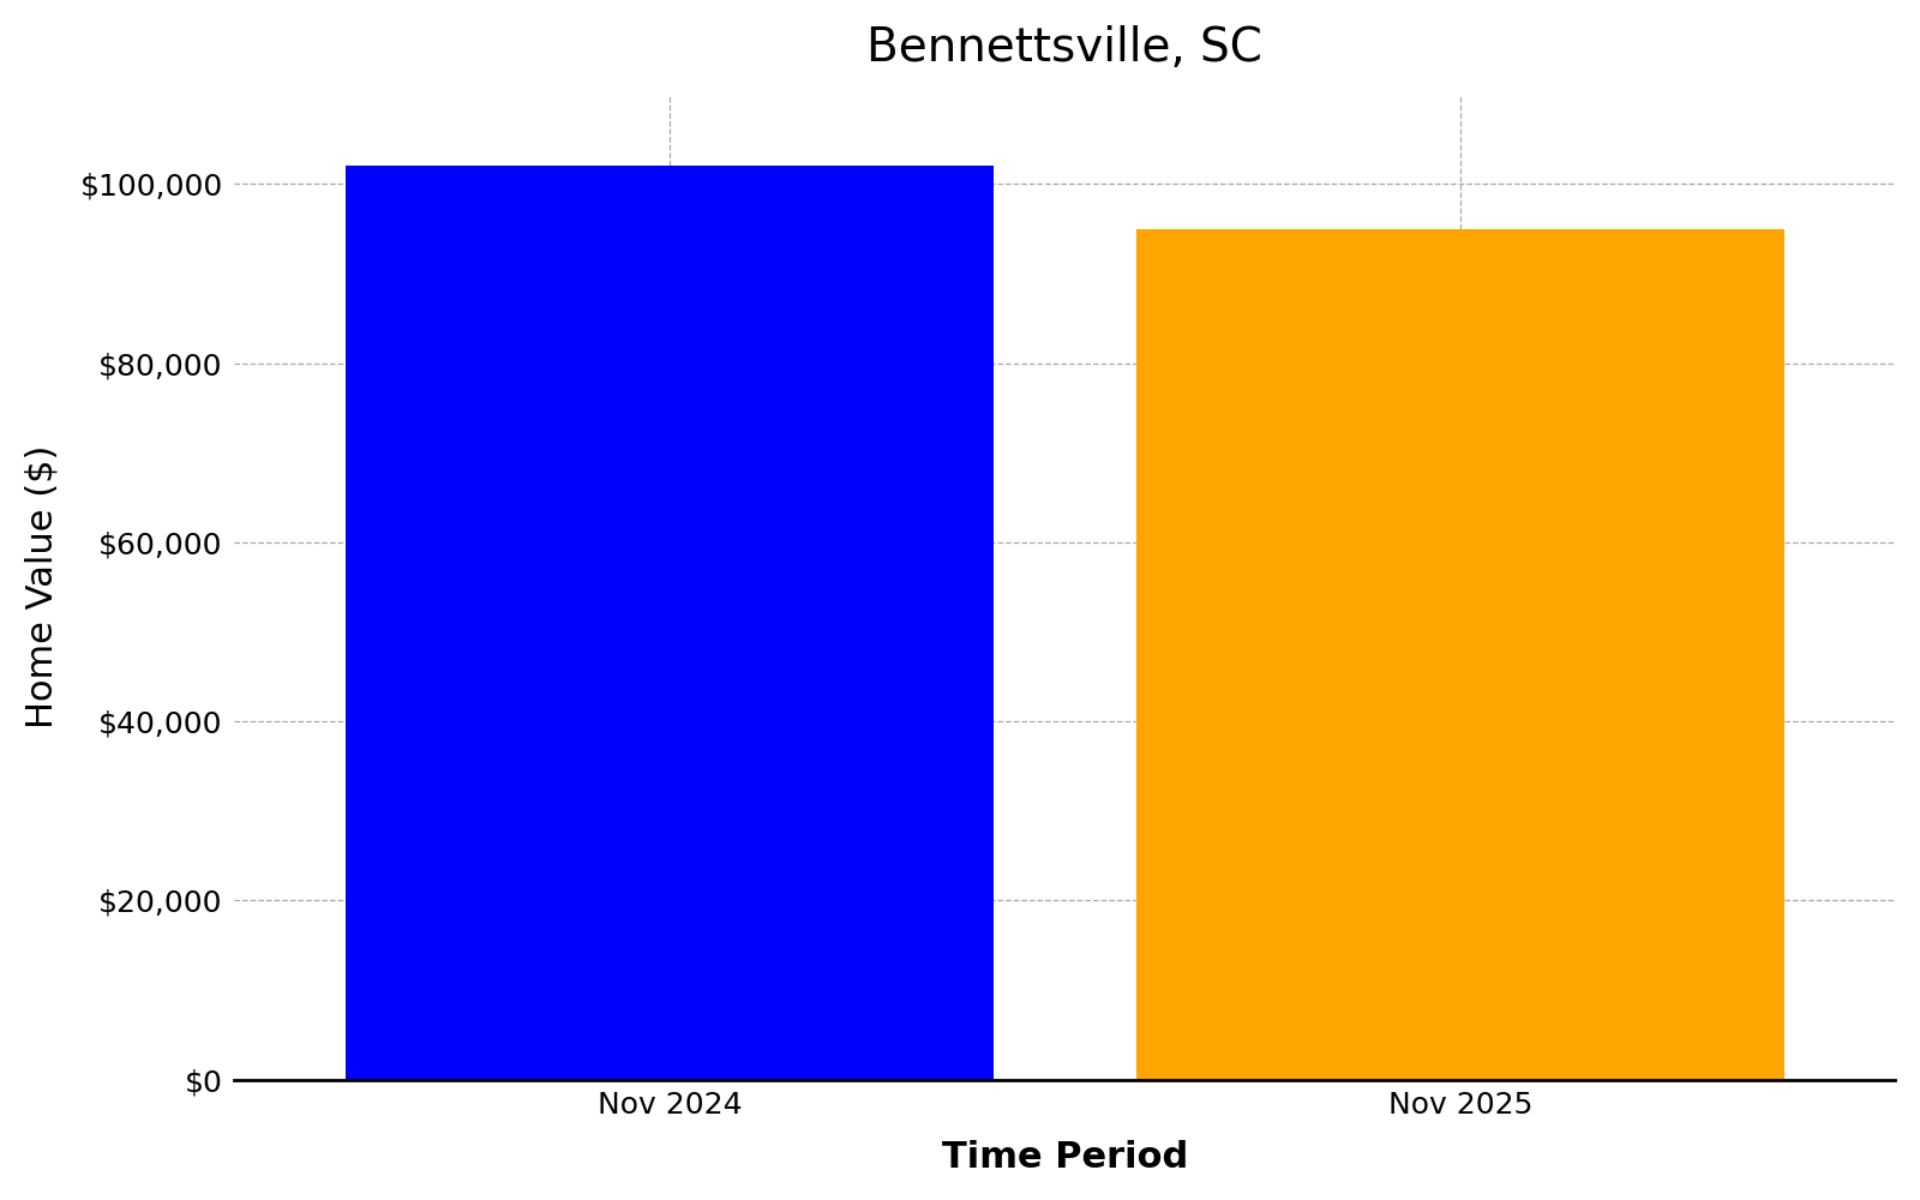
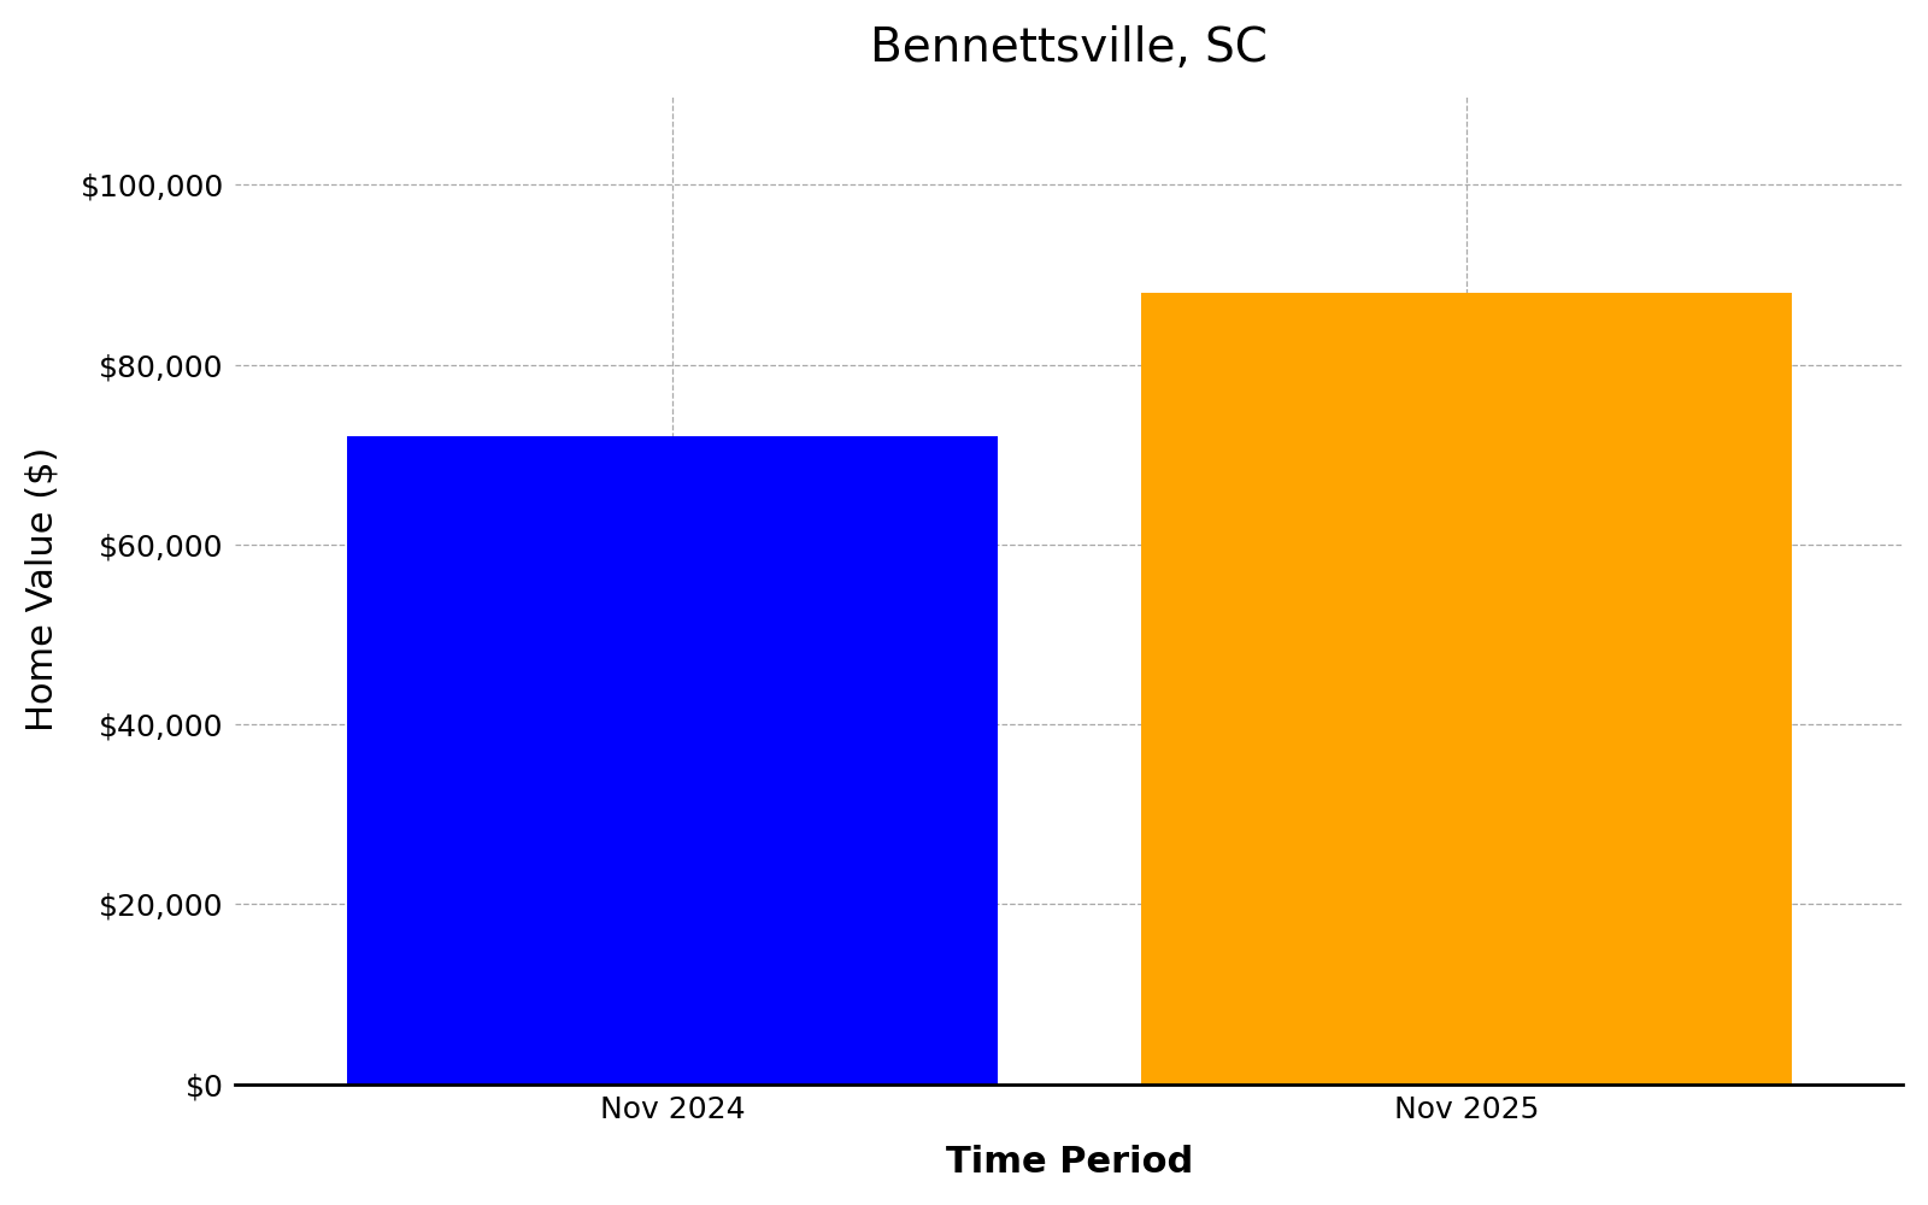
Nov 2024: $102,000 -> $72,000
Nov 2025: $95,000 -> $88,000
